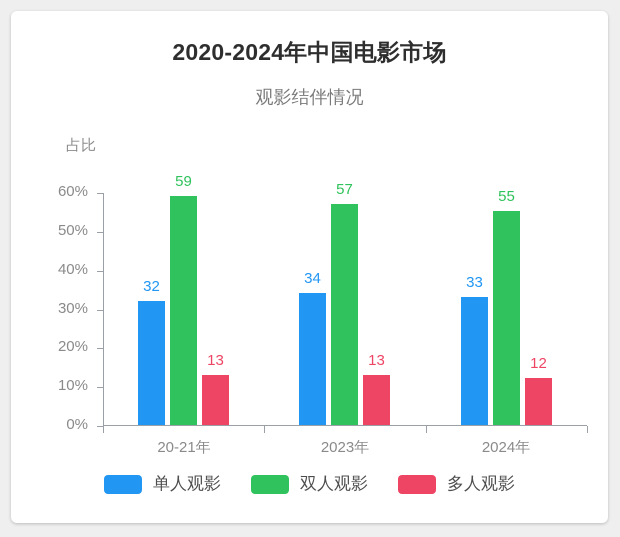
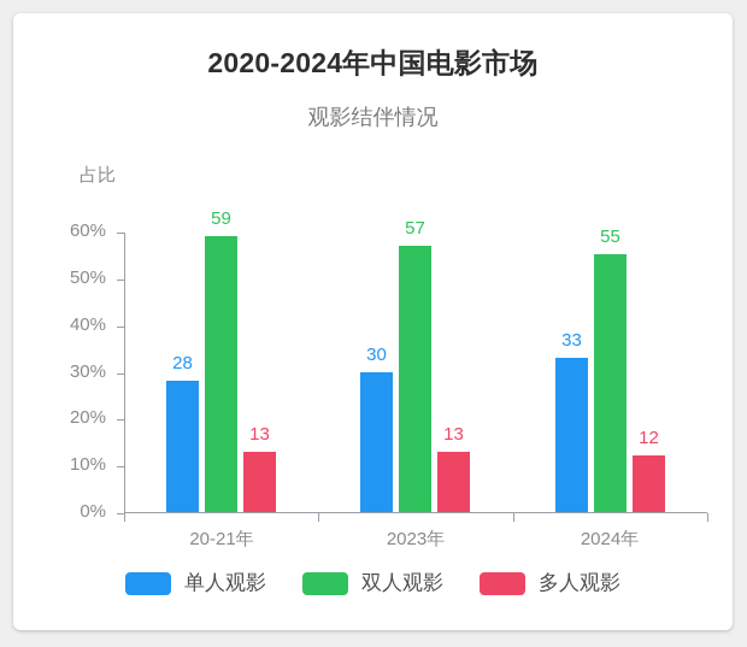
单人观影/20-21年: 32 -> 28
单人观影/2023年: 34 -> 30
